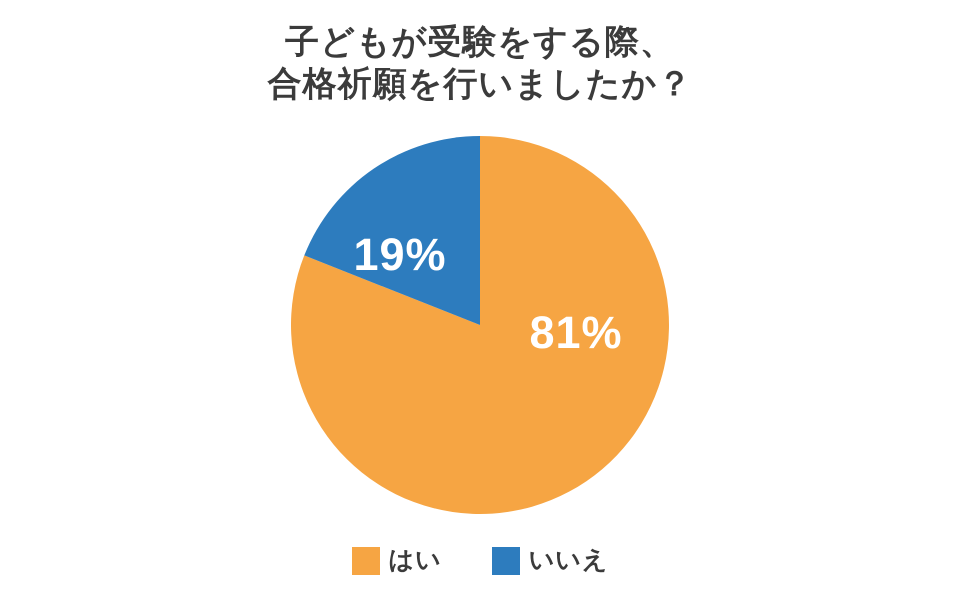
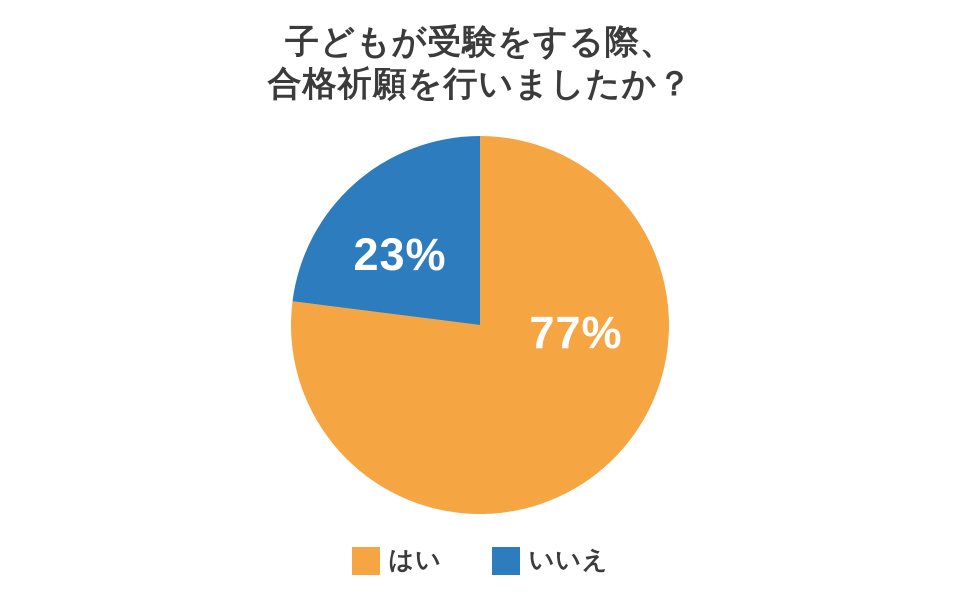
はい: 81% -> 77%
いいえ: 19% -> 23%
